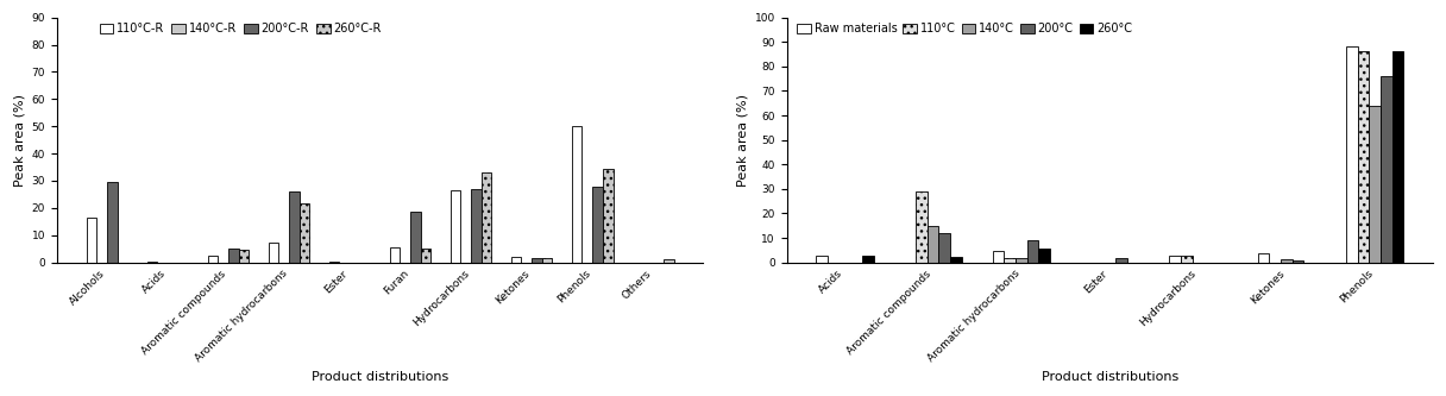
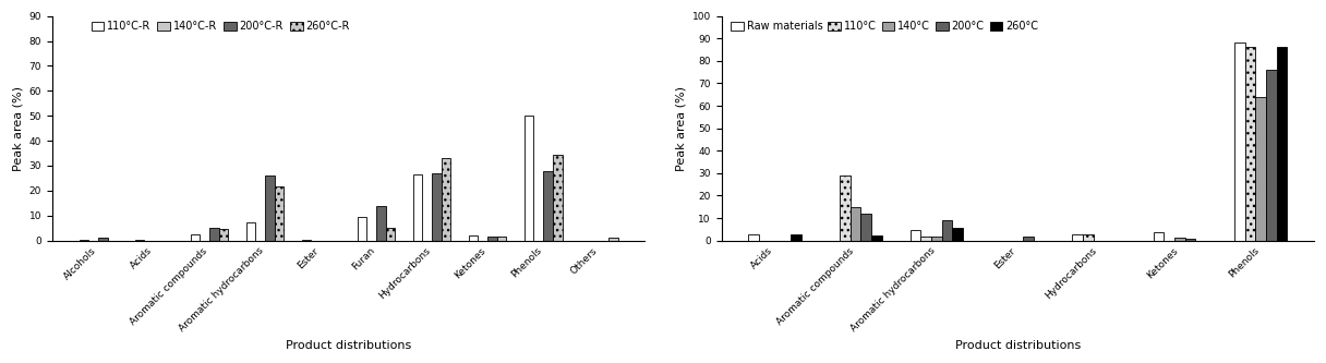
110°C-R/Alcohols: 16.5 -> 0.5
200°C-R/Alcohols: 29.5 -> 1.0
110°C-R/Furan: 5.5 -> 9.5
200°C-R/Furan: 18.5 -> 14.0
